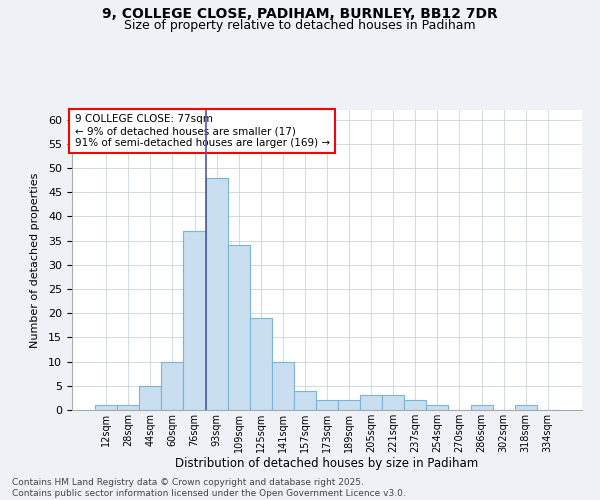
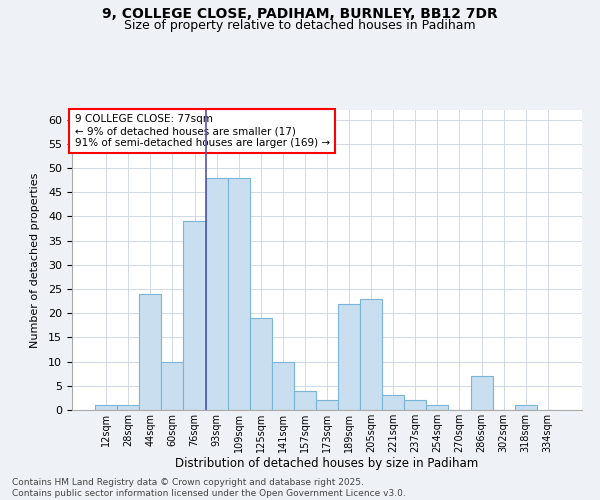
44sqm: 5 -> 24
76sqm: 37 -> 39
109sqm: 34 -> 48
189sqm: 2 -> 22
205sqm: 3 -> 23
286sqm: 1 -> 7
